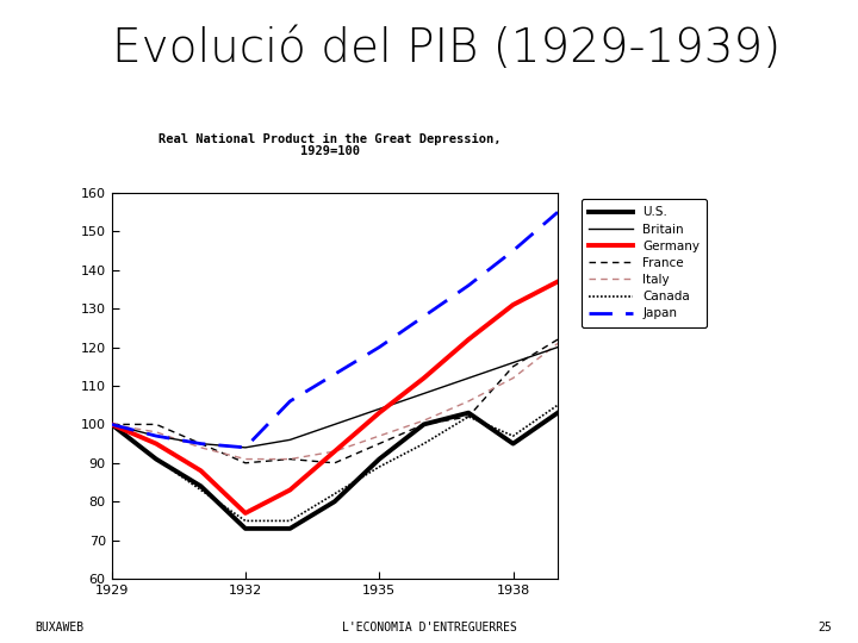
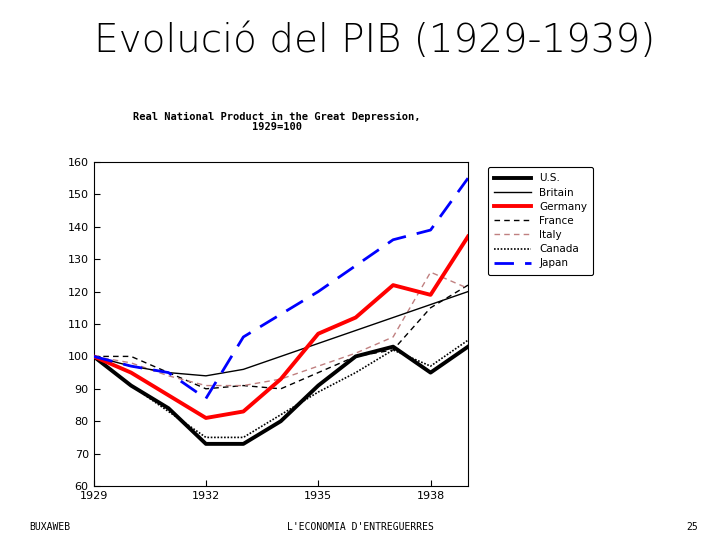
Germany/1932: 77 -> 81
Japan/1932: 94 -> 87
Germany/1935: 103 -> 107
Germany/1938: 131 -> 119
Italy/1938: 112 -> 126
Japan/1938: 145 -> 139
